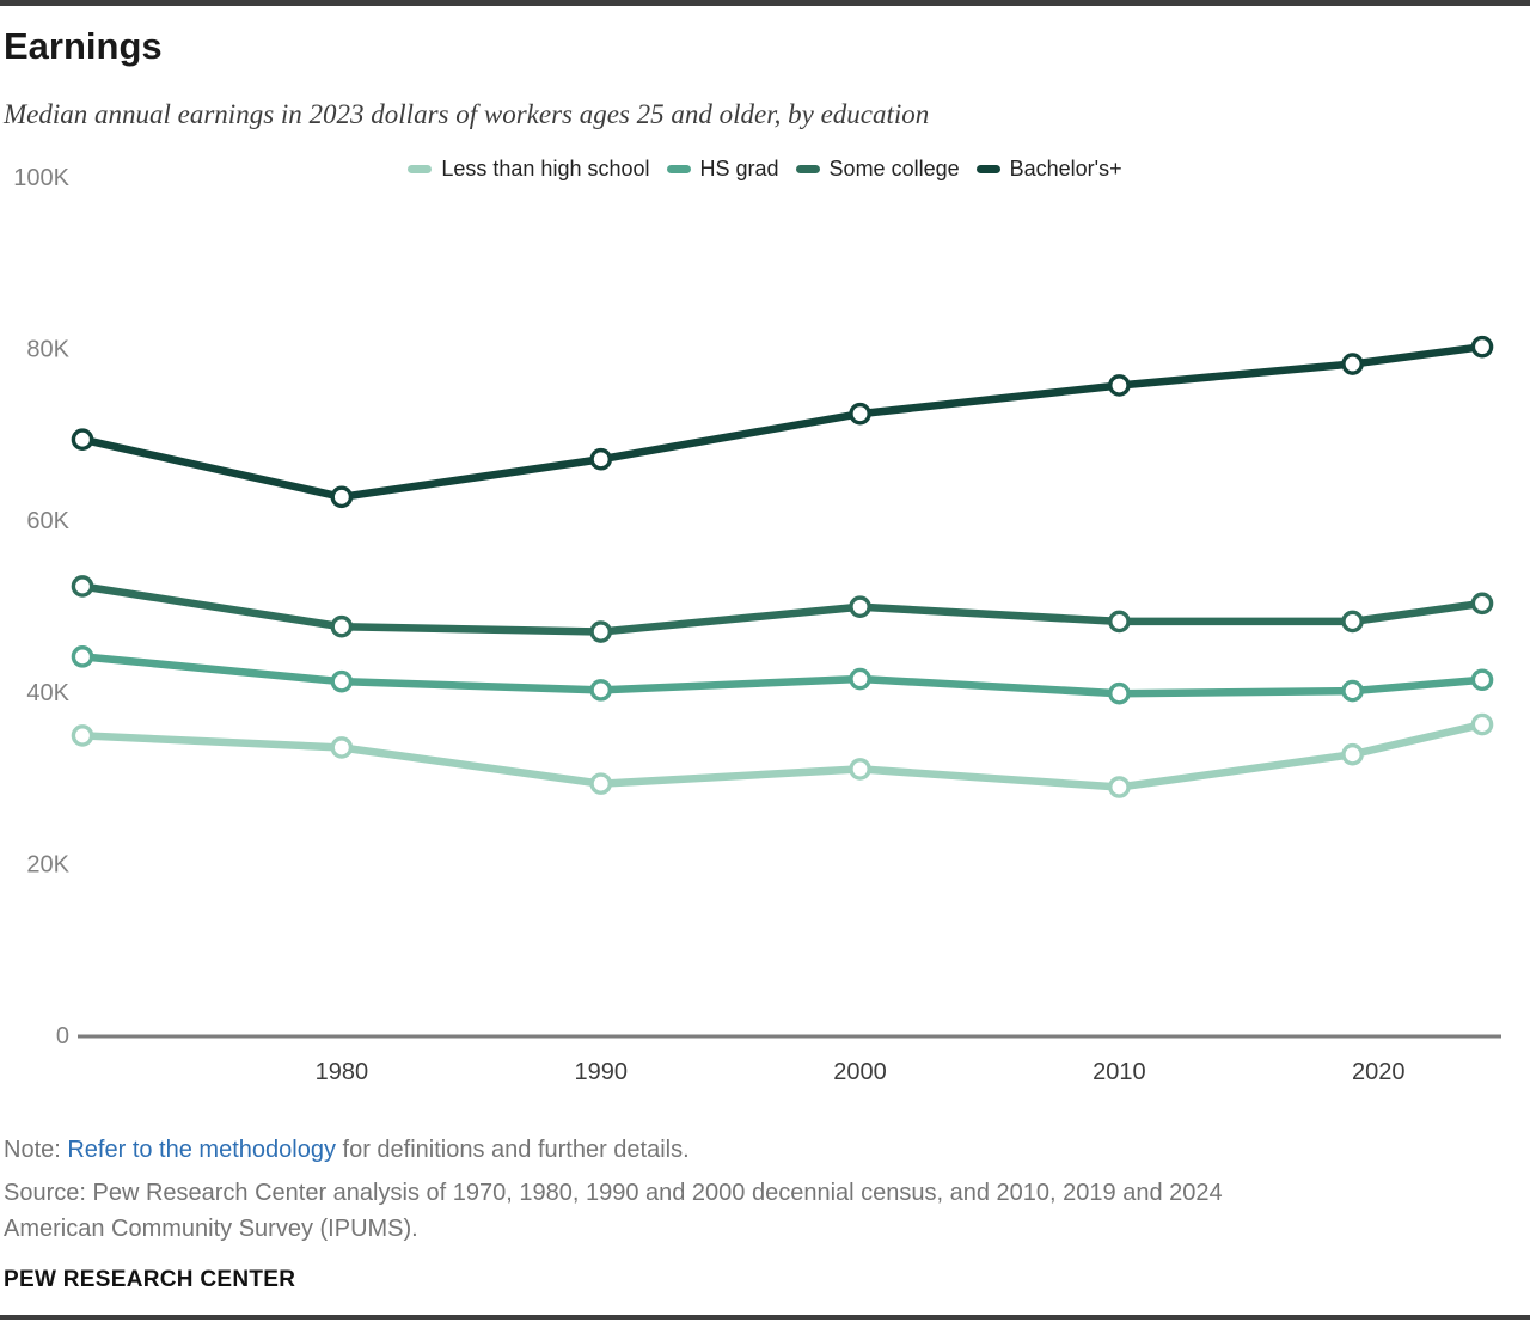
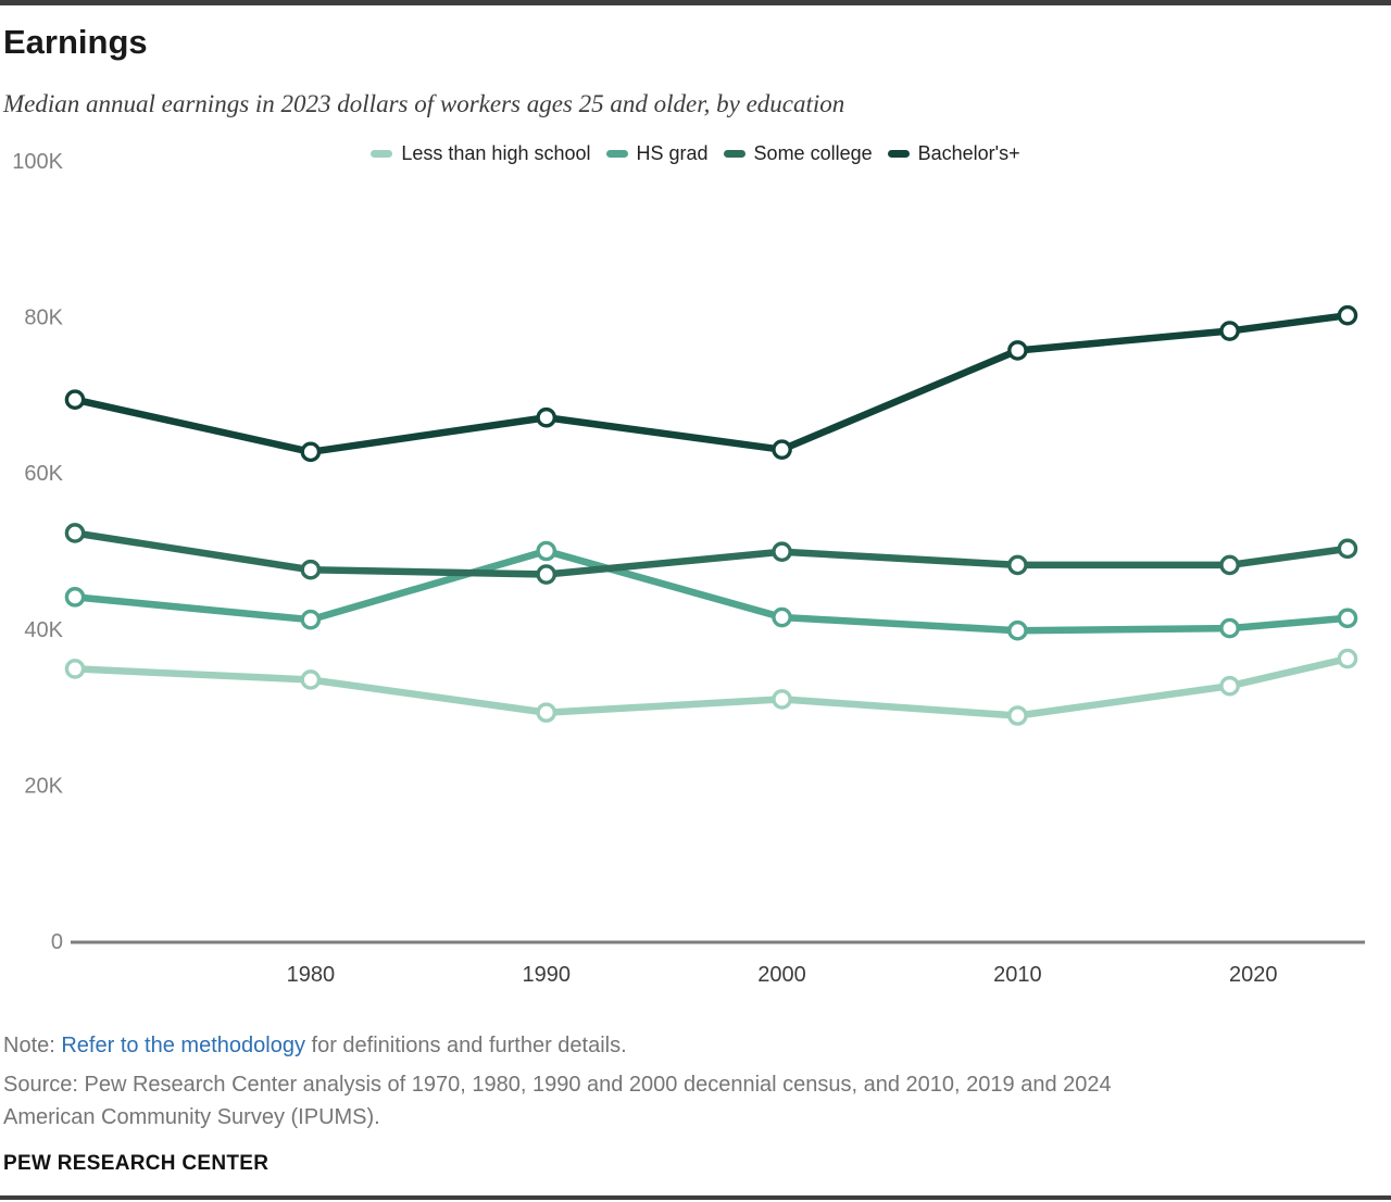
HS grad/1990: 40K -> 50K
Bachelor's+/2000: 72K -> 63K
